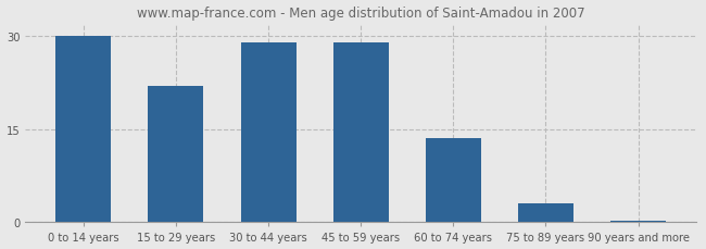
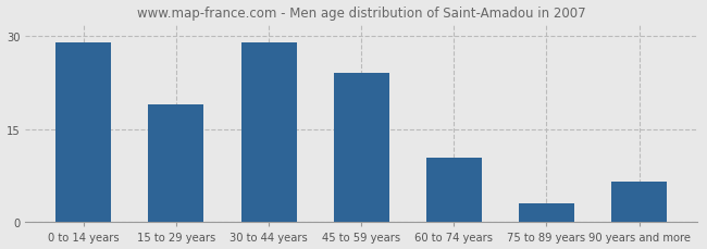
0 to 14 years: 30.0 -> 29.0
15 to 29 years: 22.0 -> 19.0
45 to 59 years: 29.0 -> 24.0
60 to 74 years: 13.5 -> 10.4
90 years and more: 0.3 -> 6.6
